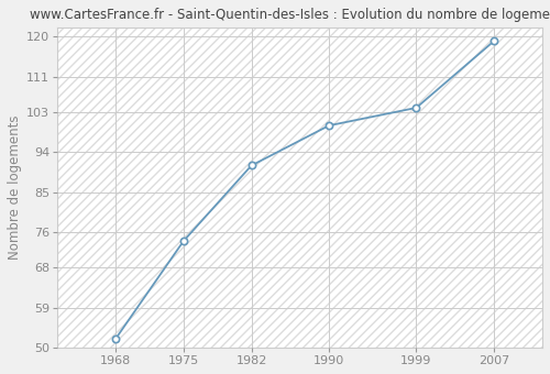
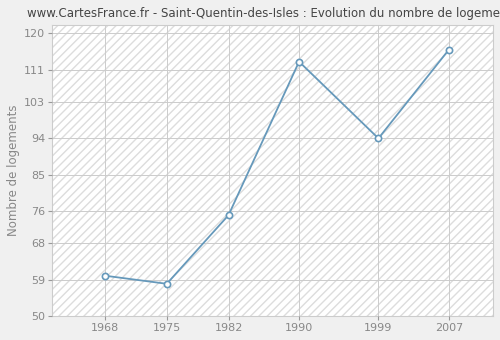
1968: 52 -> 60
1975: 74 -> 58
1982: 91 -> 75
1990: 100 -> 113
1999: 104 -> 94
2007: 119 -> 116
